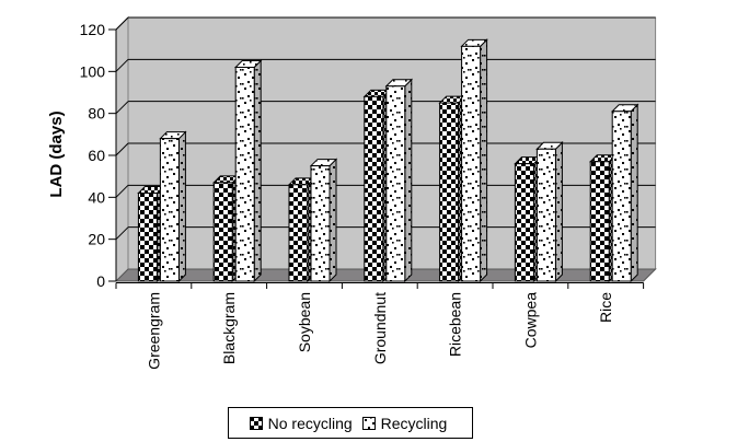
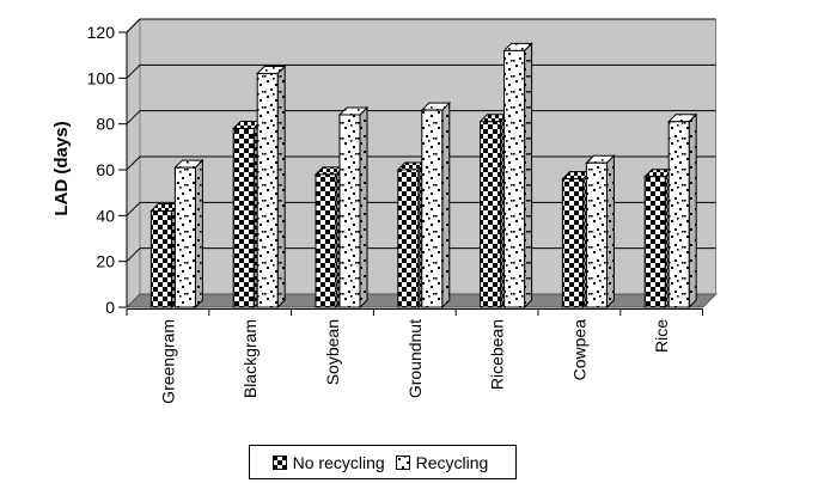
Recycling/Greengram: 68 -> 61
No recycling/Blackgram: 47 -> 78
No recycling/Soybean: 46 -> 58
Recycling/Soybean: 55 -> 84
No recycling/Groundnut: 88 -> 60
Recycling/Groundnut: 93 -> 86
No recycling/Ricebean: 85 -> 81
